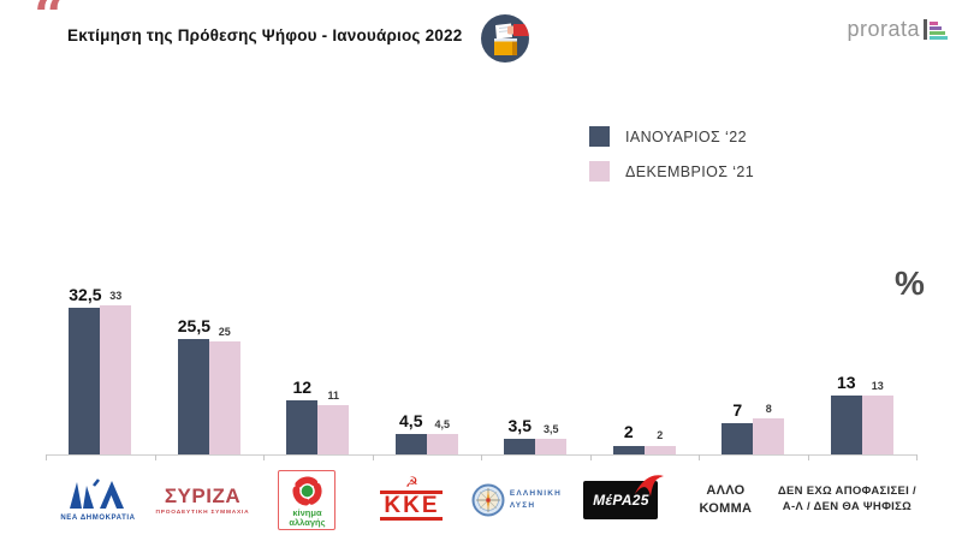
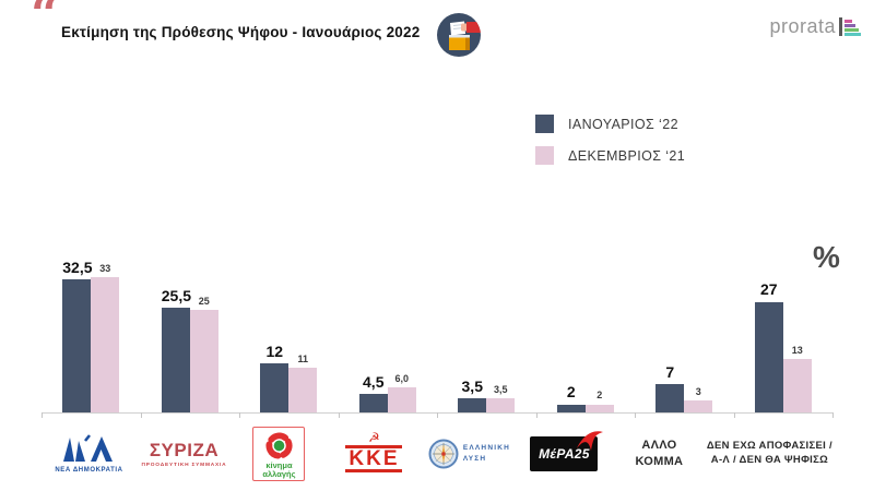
ΔΕΚΕΜΒΡΙΟΣ ‘21/ΚΚΕ: 4,5 -> 6,0
ΔΕΚΕΜΒΡΙΟΣ ‘21/ΑΛΛΟ ΚΟΜΜΑ: 8 -> 3
ΙΑΝΟΥΑΡΙΟΣ ‘22/ΔΕΝ ΕΧΩ ΑΠΟΦΑΣΙΣΕΙ / Α-Λ / ΔΕΝ ΘΑ ΨΗΦΙΣΩ: 13 -> 27
